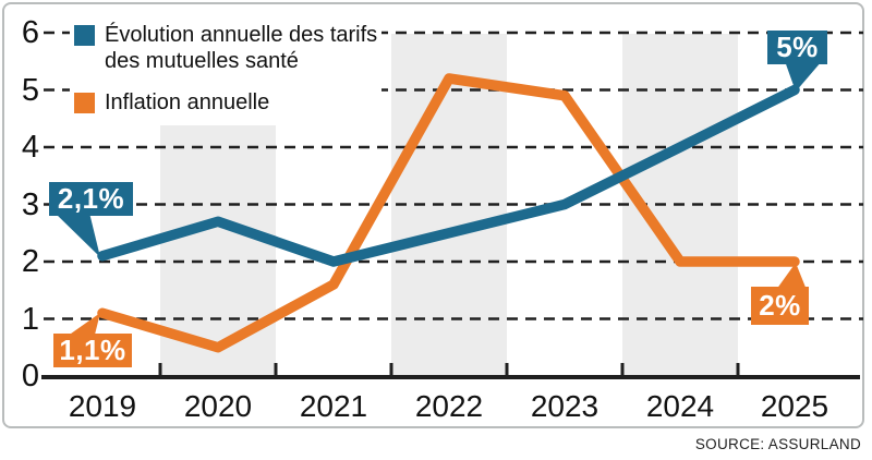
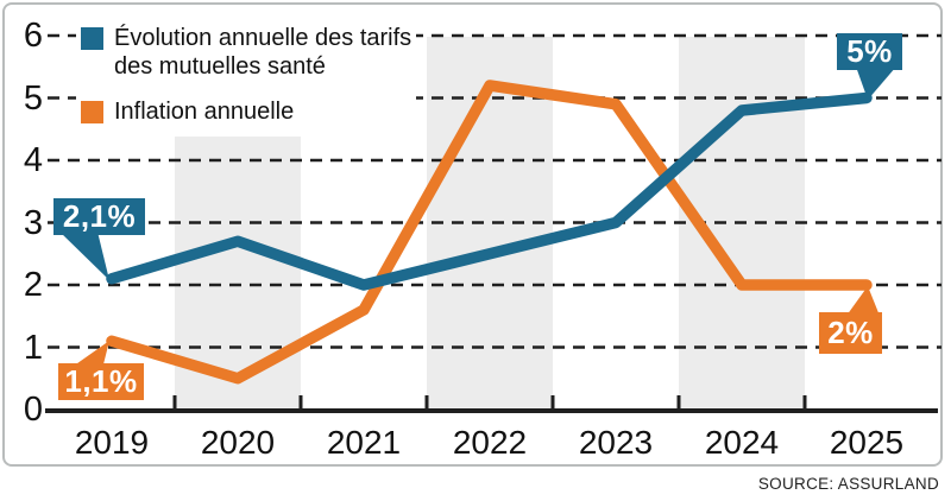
Évolution annuelle des tarifs des mutuelles santé/2024: 4.0 -> 4.8
